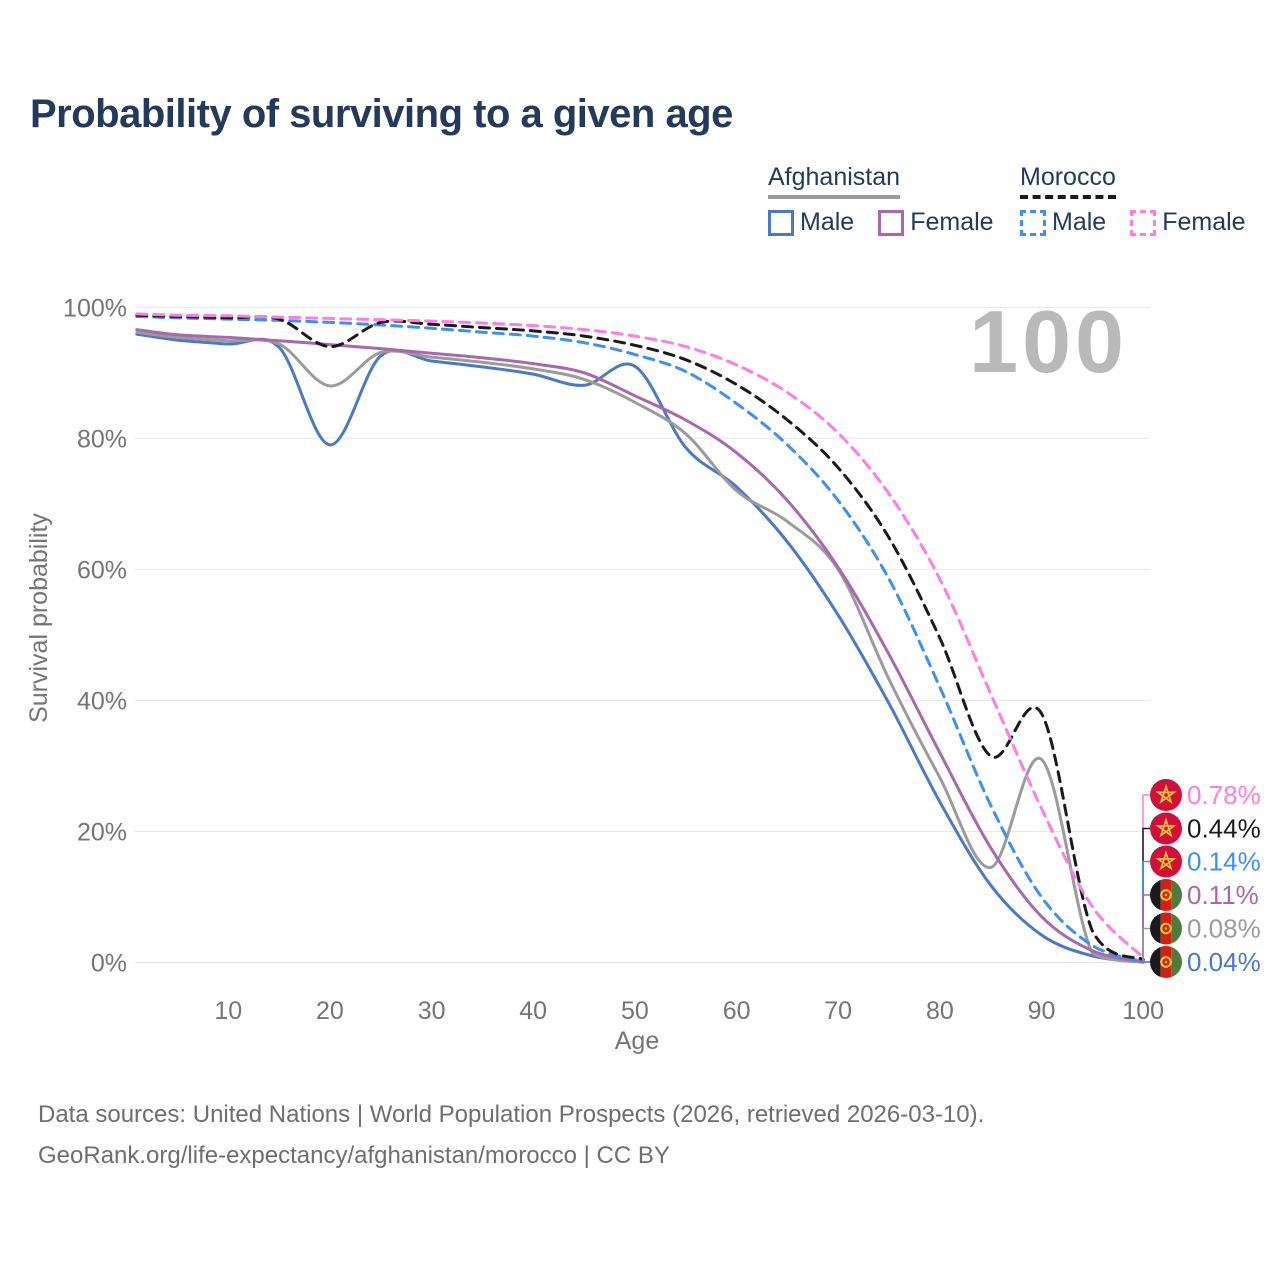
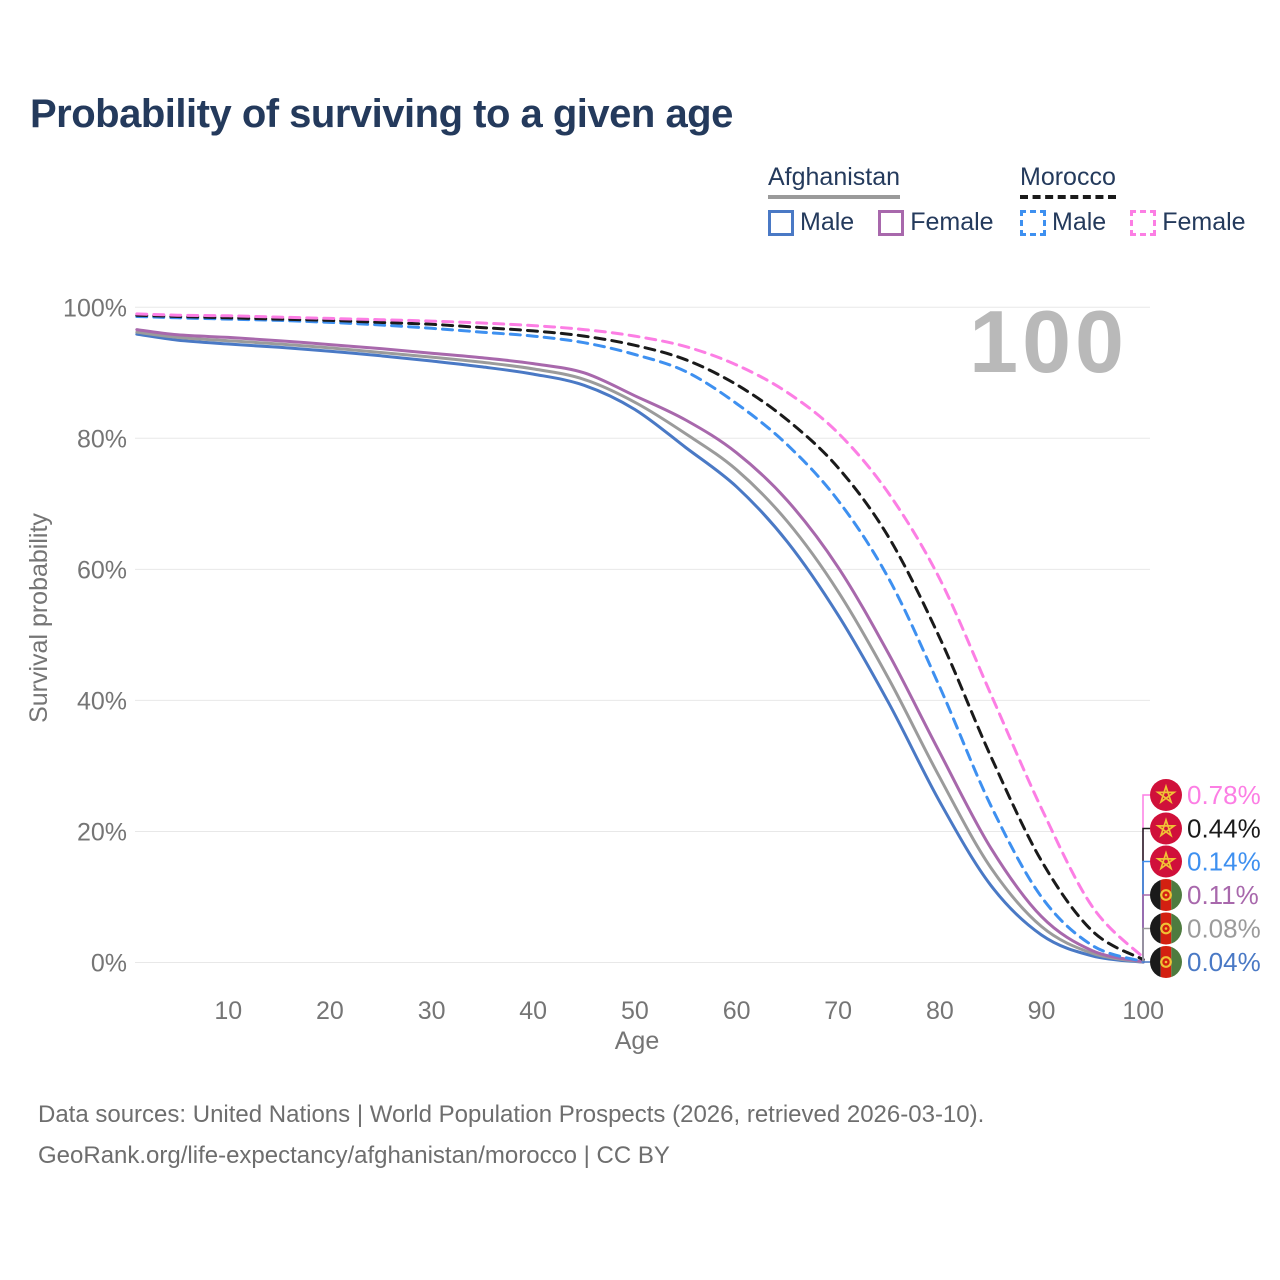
Afghanistan Male/20: 79% -> 93%
Afghanistan/20: 88% -> 94%
Morocco/20: 94% -> 98%
Afghanistan Male/50: 91% -> 84%
Afghanistan/60: 72% -> 75%
Afghanistan/70: 60% -> 57%
Afghanistan/90: 31% -> 6%
Morocco/90: 38% -> 16%
